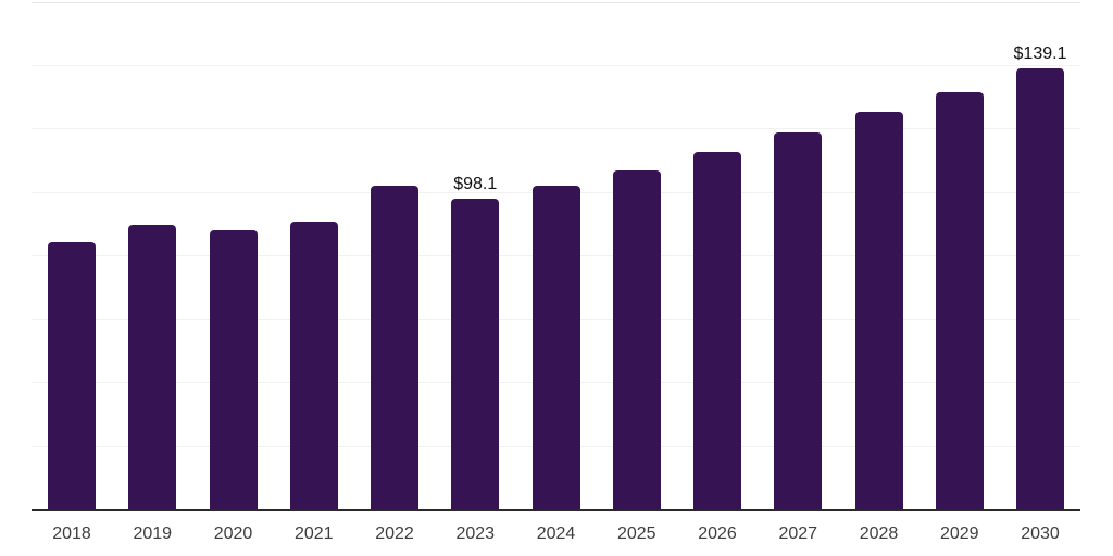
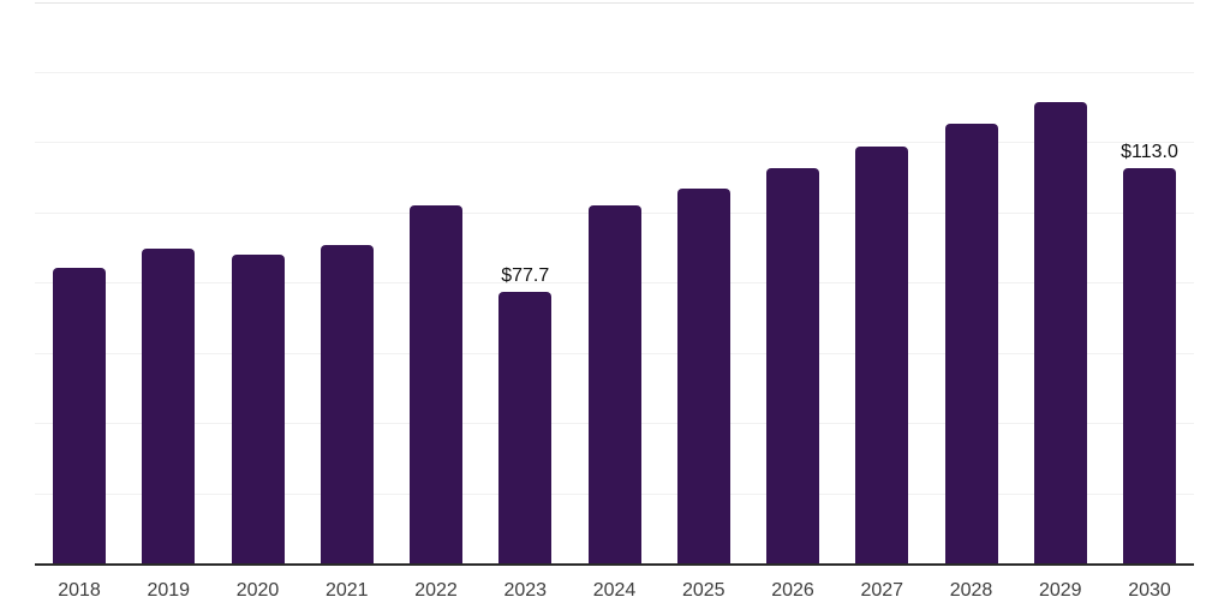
2023: $98.1 -> $77.7
2030: $139.1 -> $113.0
